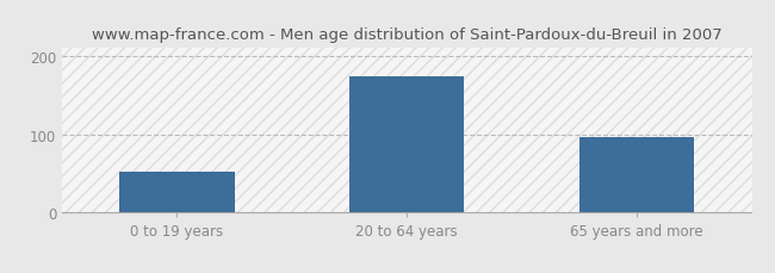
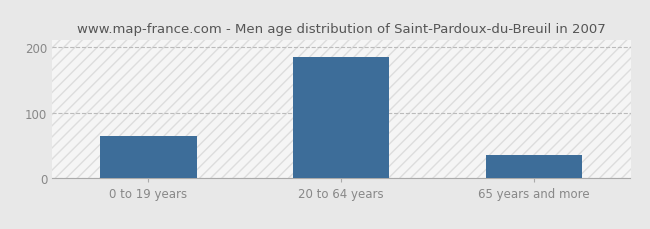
0 to 19 years: 52 -> 65
20 to 64 years: 174 -> 185
65 years and more: 96 -> 35
